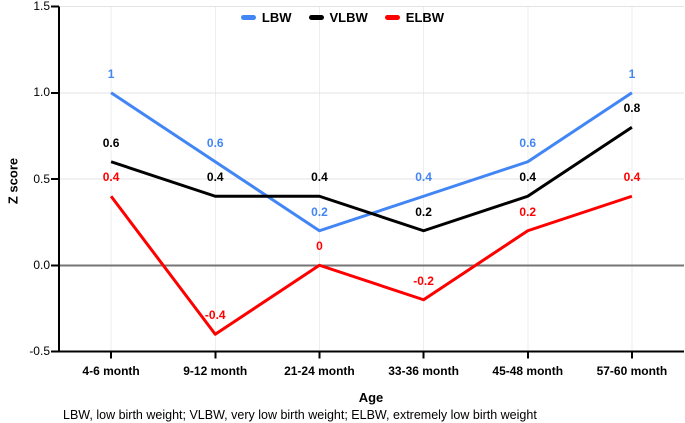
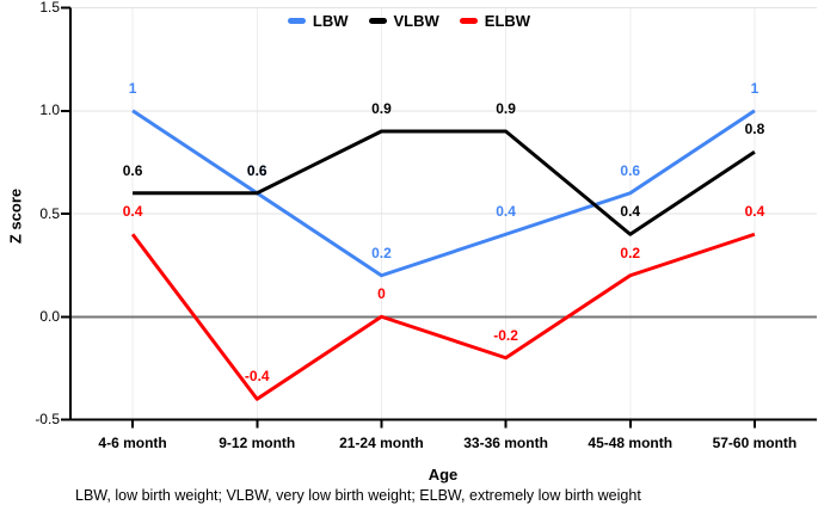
VLBW/9-12 month: 0.4 -> 0.6
VLBW/21-24 month: 0.4 -> 0.9
VLBW/33-36 month: 0.2 -> 0.9
